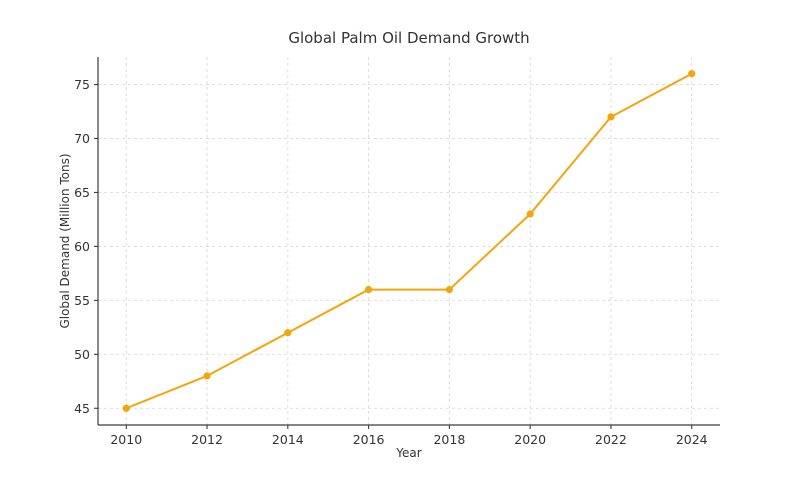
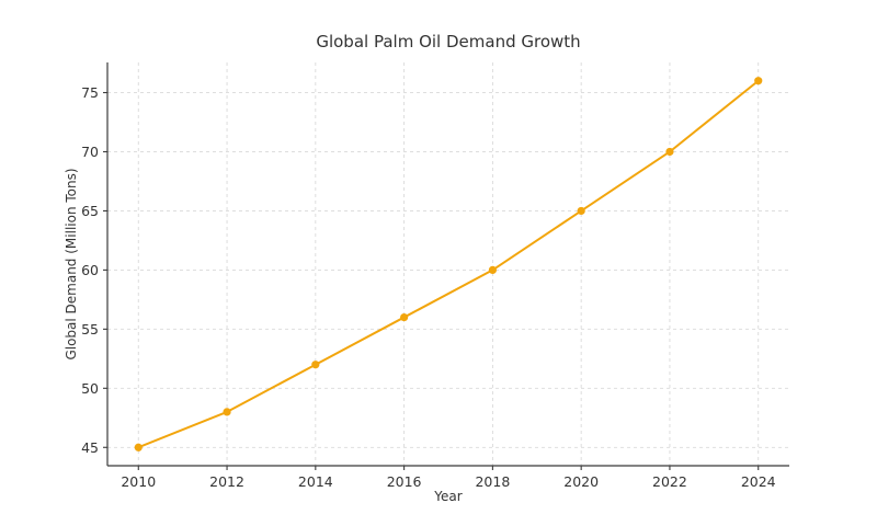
2018: 56 -> 60
2020: 63 -> 65
2022: 72 -> 70
